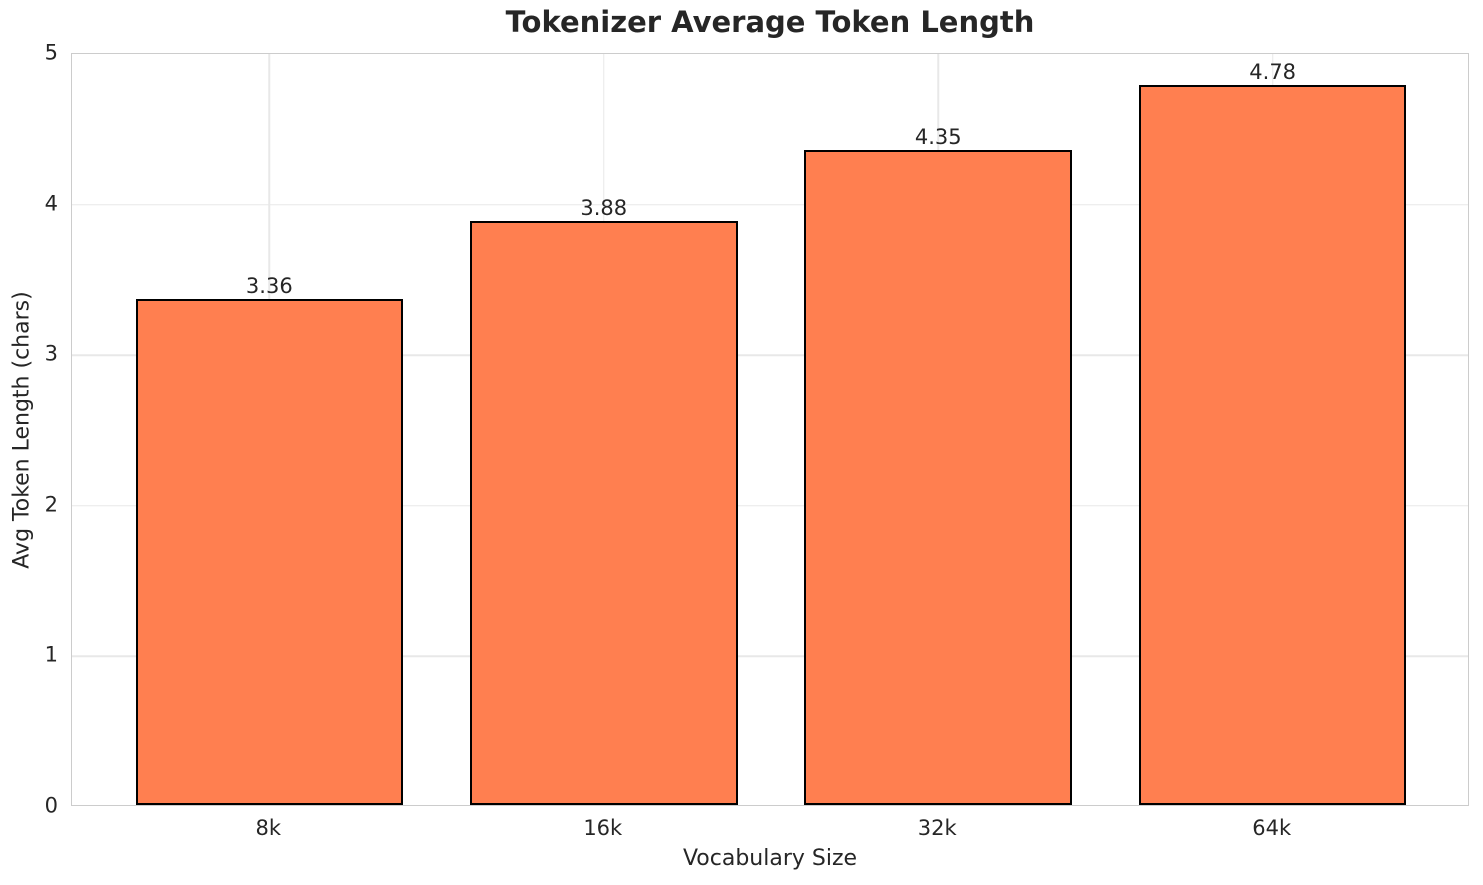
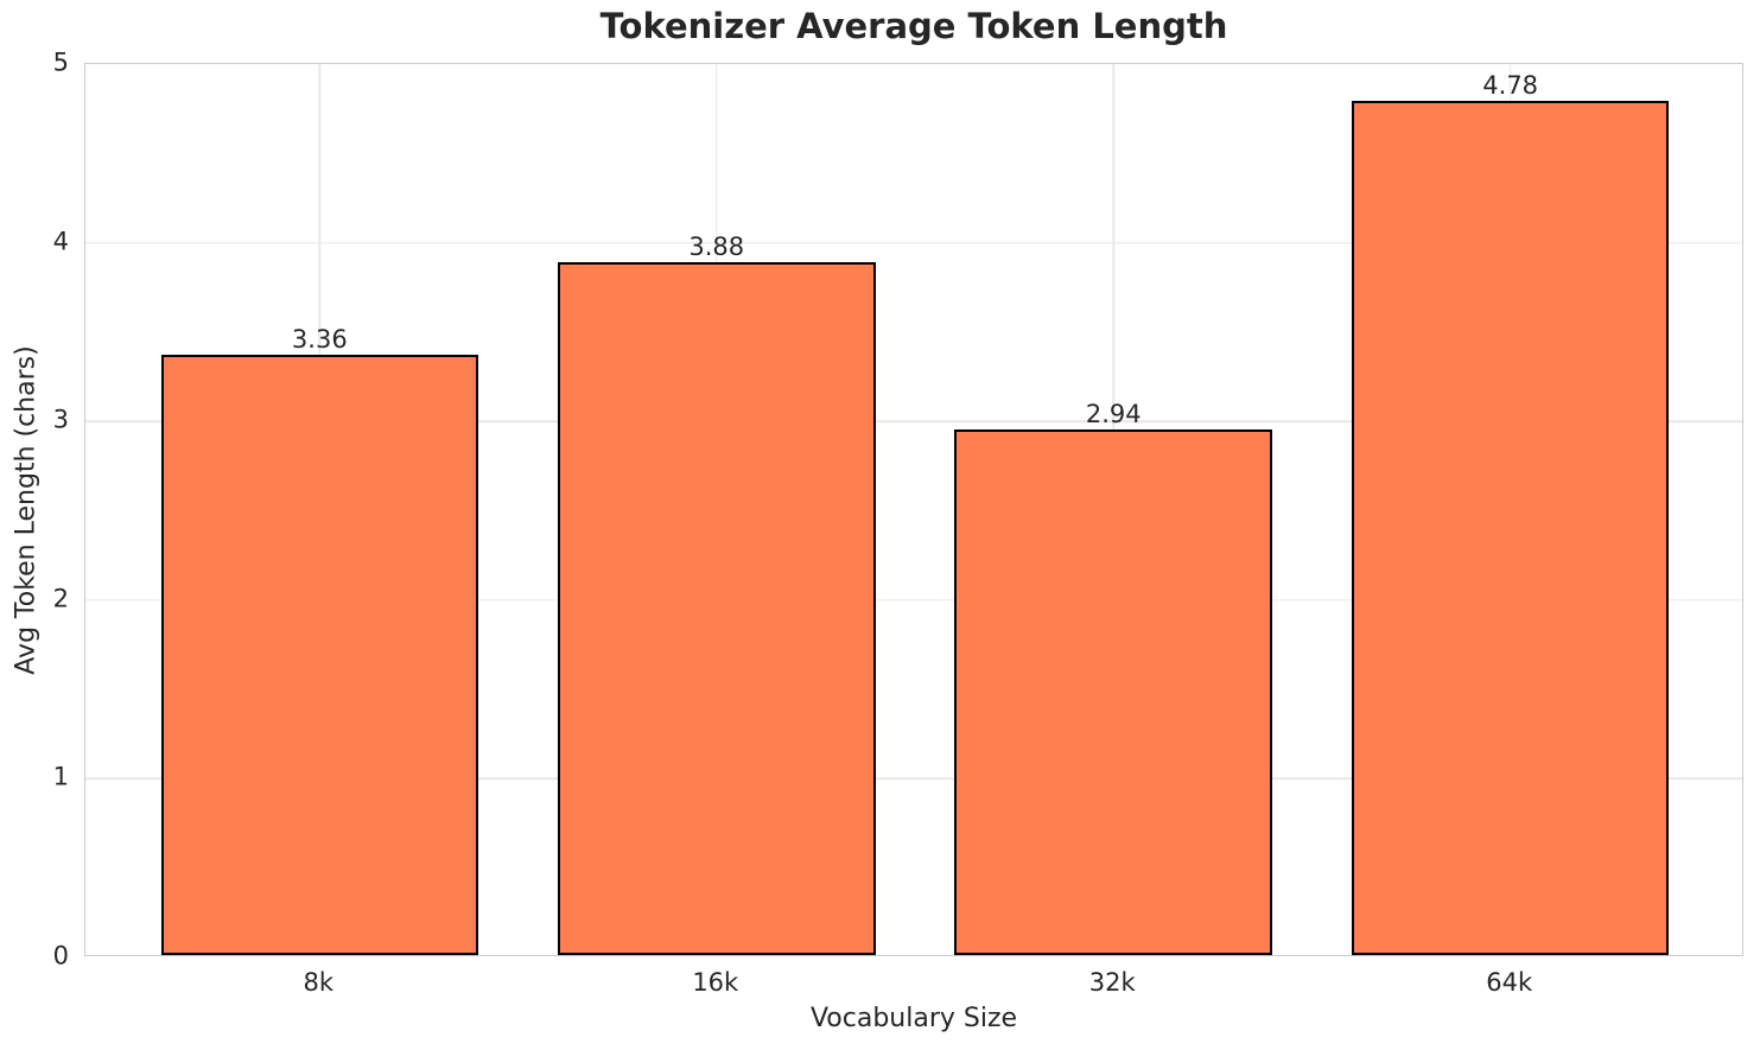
32k: 4.35 -> 2.94
